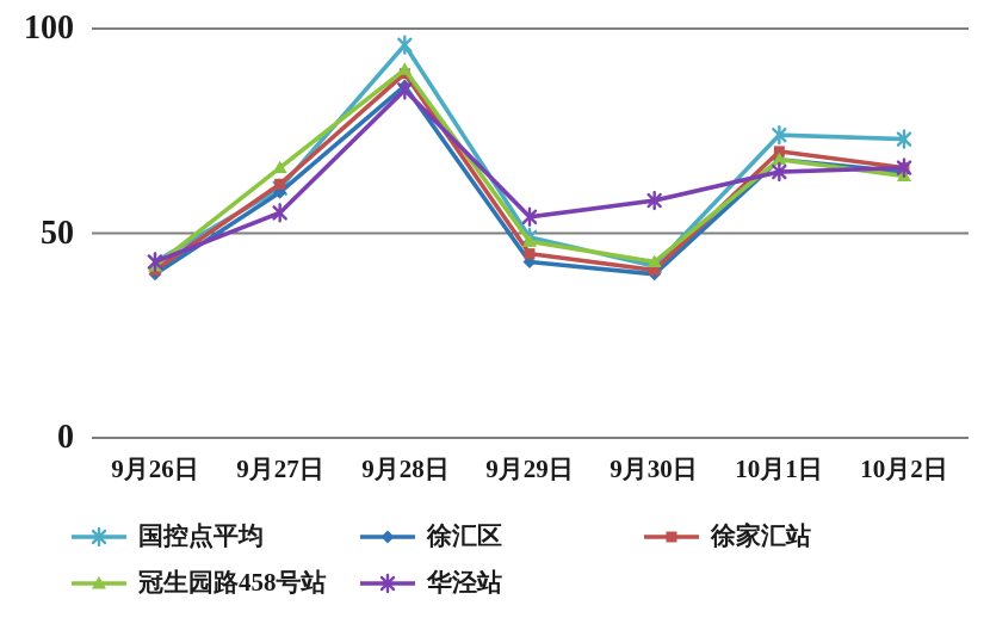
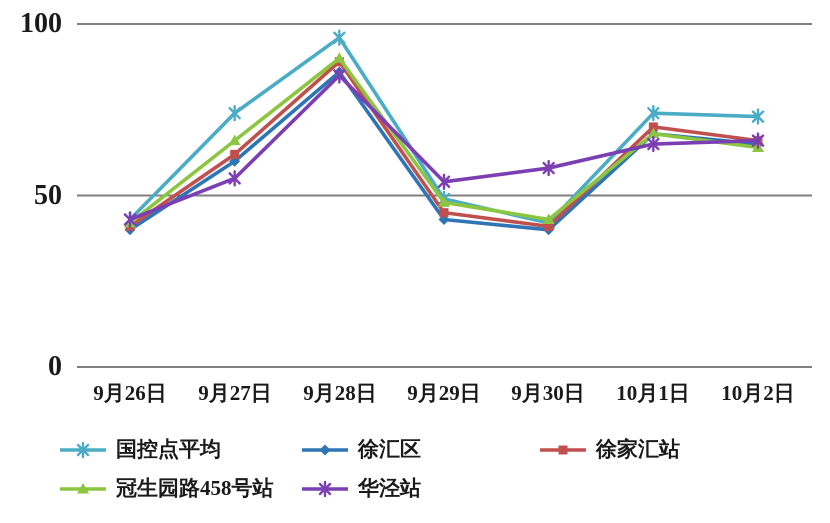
国控点平均/9月27日: 61 -> 74
